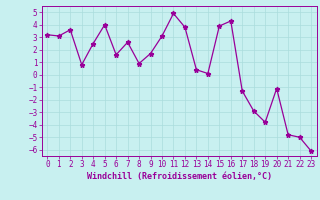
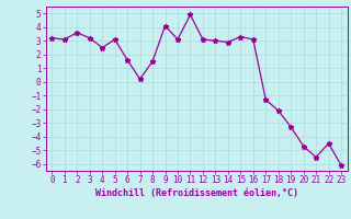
3: 0.8 -> 3.2
5: 4.0 -> 3.1
7: 2.6 -> 0.2
8: 0.9 -> 1.5
9: 1.7 -> 4.1
12: 3.8 -> 3.1
13: 0.4 -> 3.0
14: 0.1 -> 2.9
15: 3.9 -> 3.3
16: 4.3 -> 3.1
18: -2.9 -> -2.1
19: -3.8 -> -3.3
20: -1.1 -> -4.7
21: -4.8 -> -5.5
22: -5.0 -> -4.5
